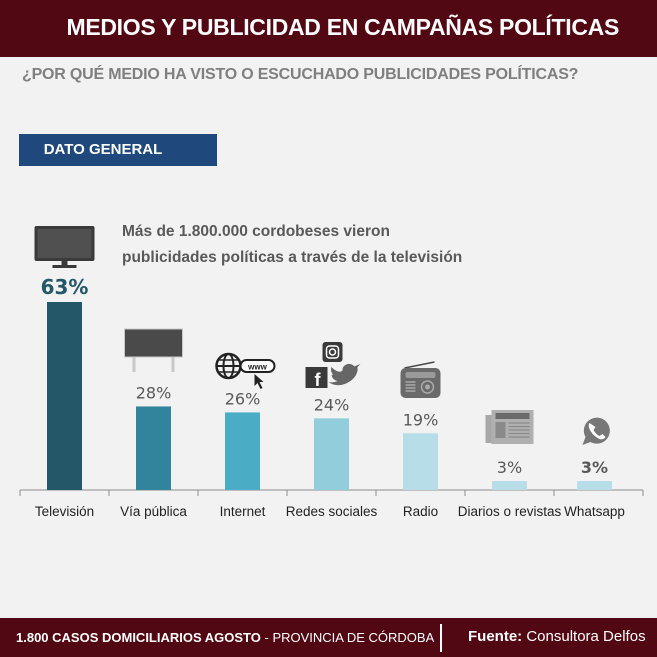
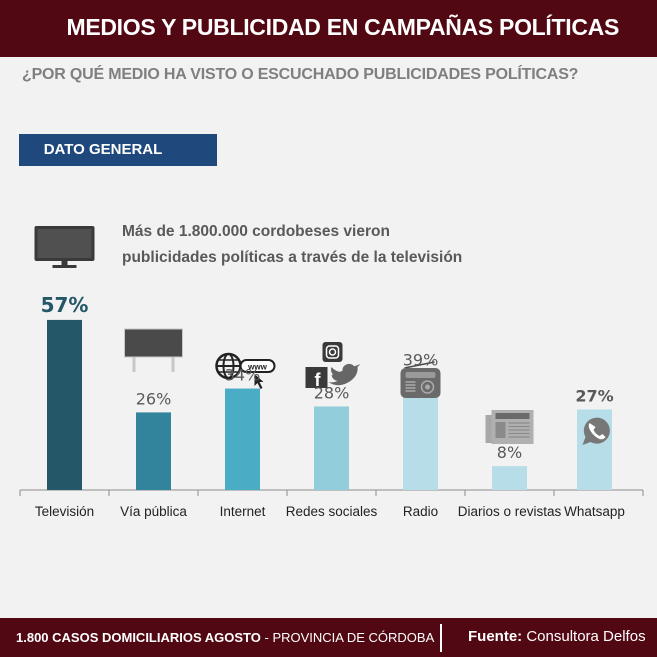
Televisión: 63% -> 57%
Vía pública: 28% -> 26%
Internet: 26% -> 34%
Redes sociales: 24% -> 28%
Radio: 19% -> 39%
Diarios o revistas: 3% -> 8%
Whatsapp: 3% -> 27%
